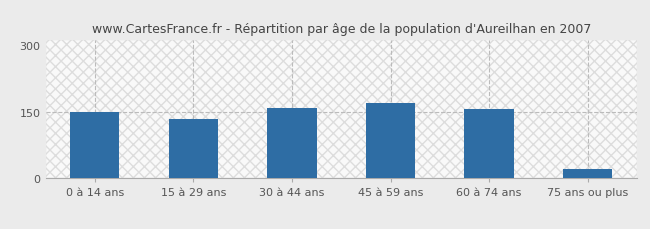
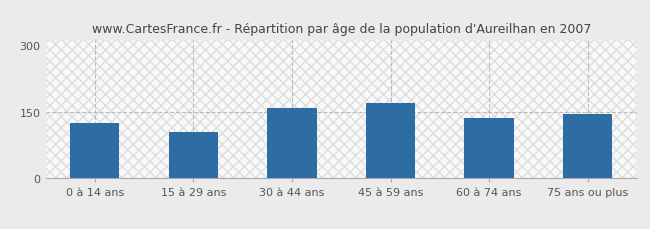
0 à 14 ans: 149 -> 125
15 à 29 ans: 134 -> 105
60 à 74 ans: 157 -> 135
75 ans ou plus: 22 -> 145
